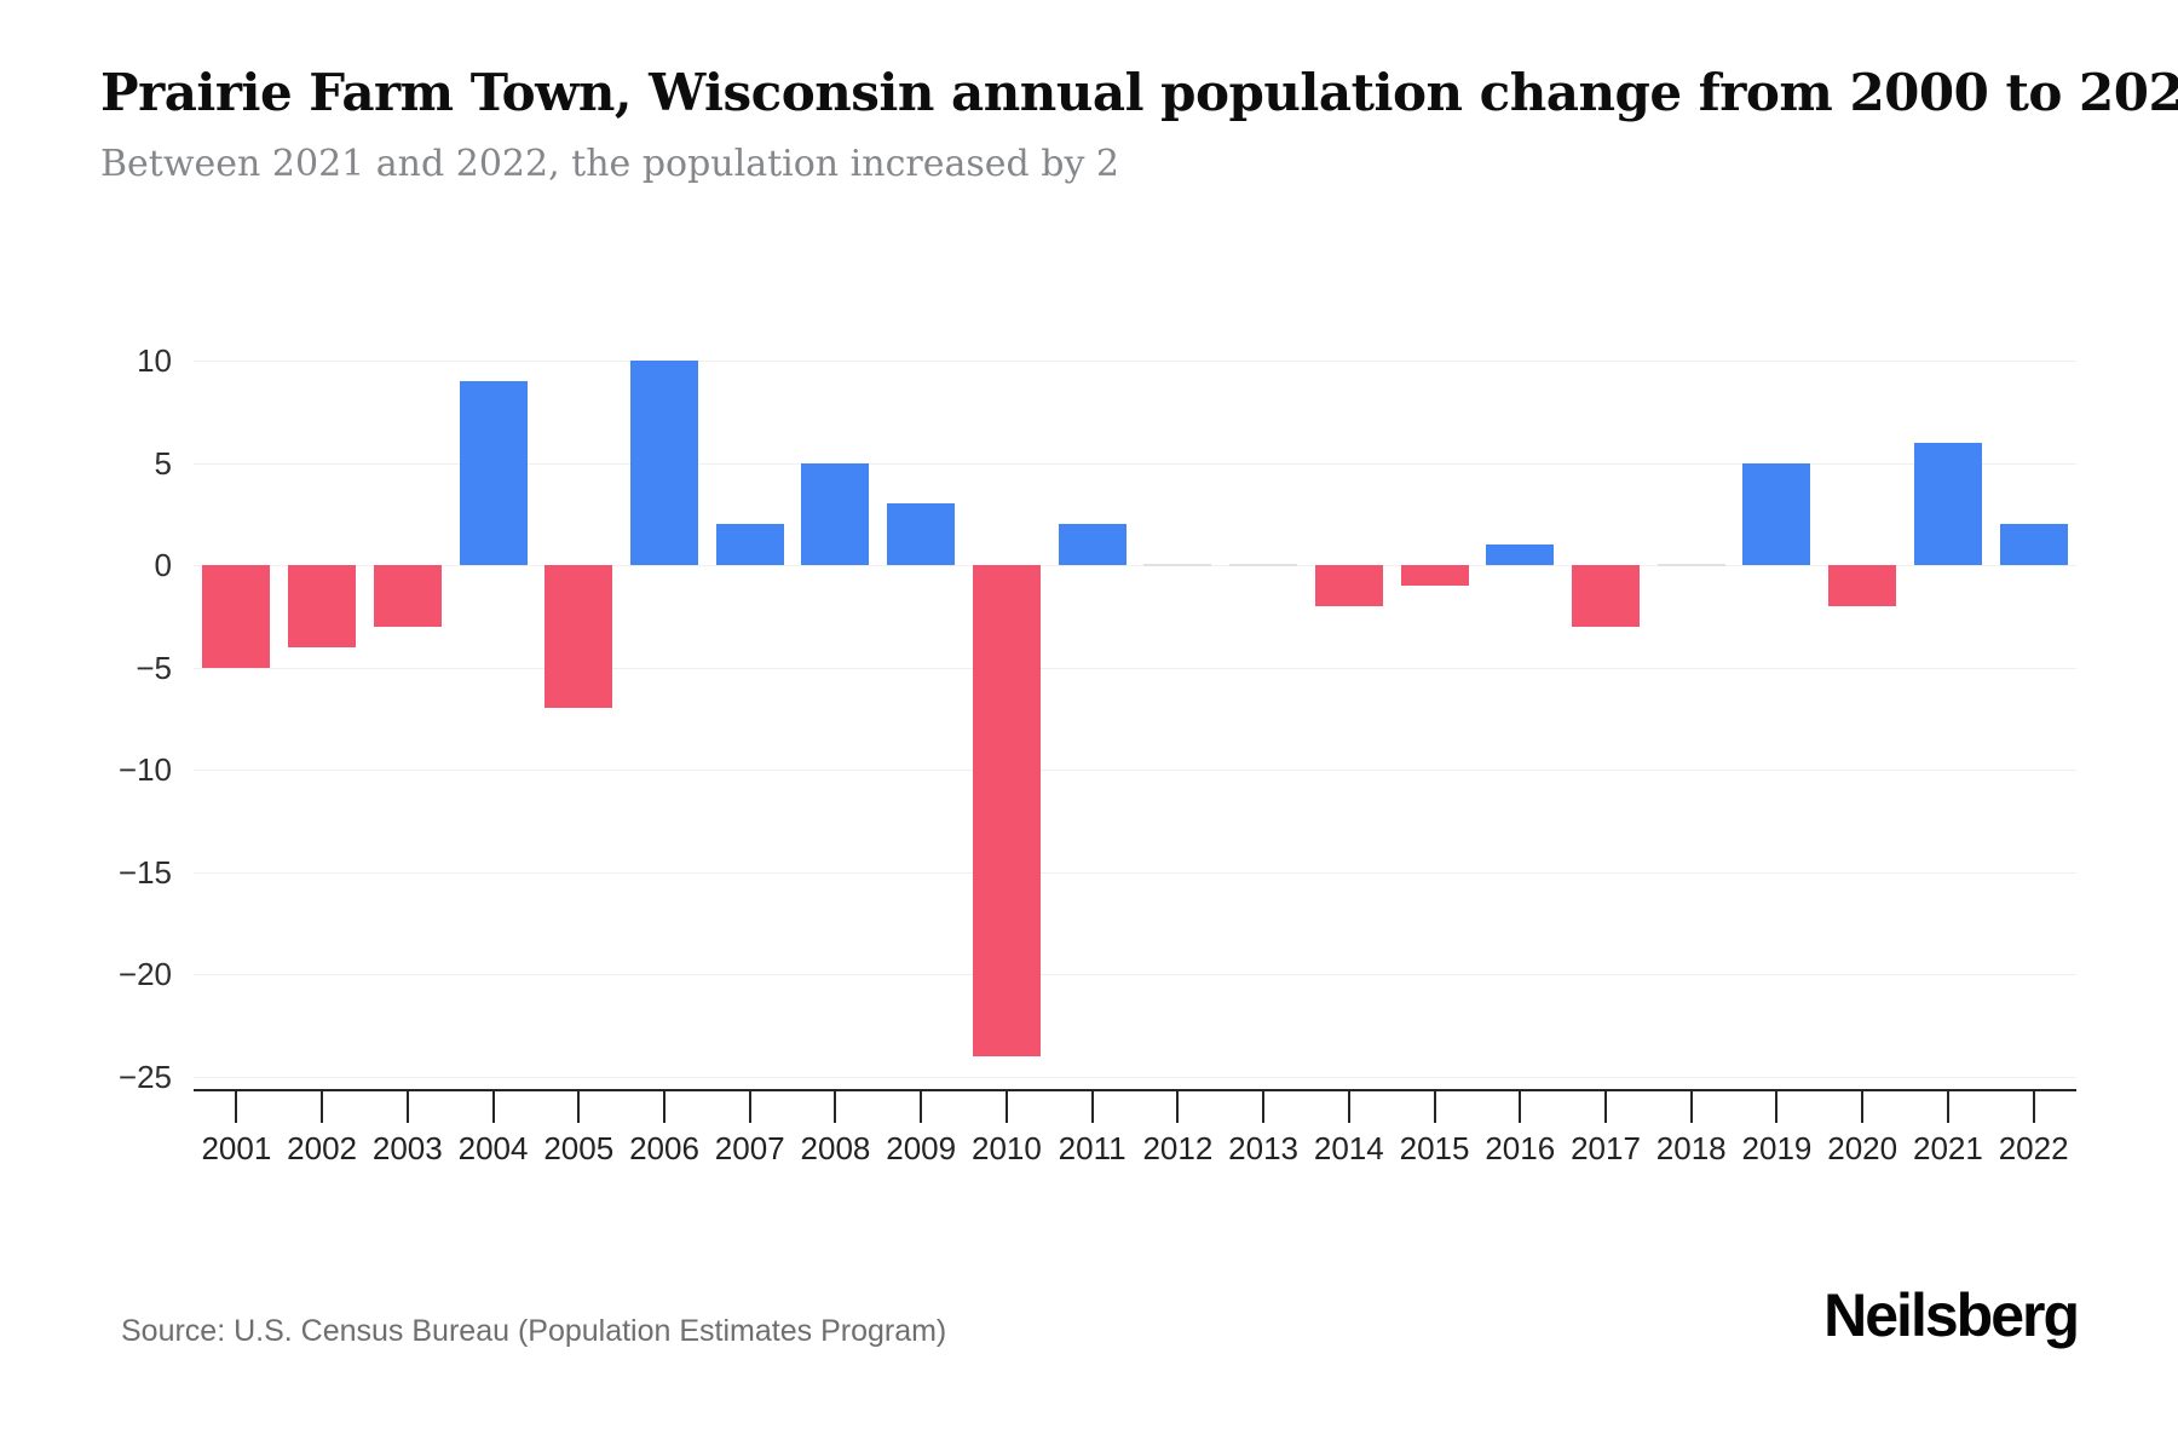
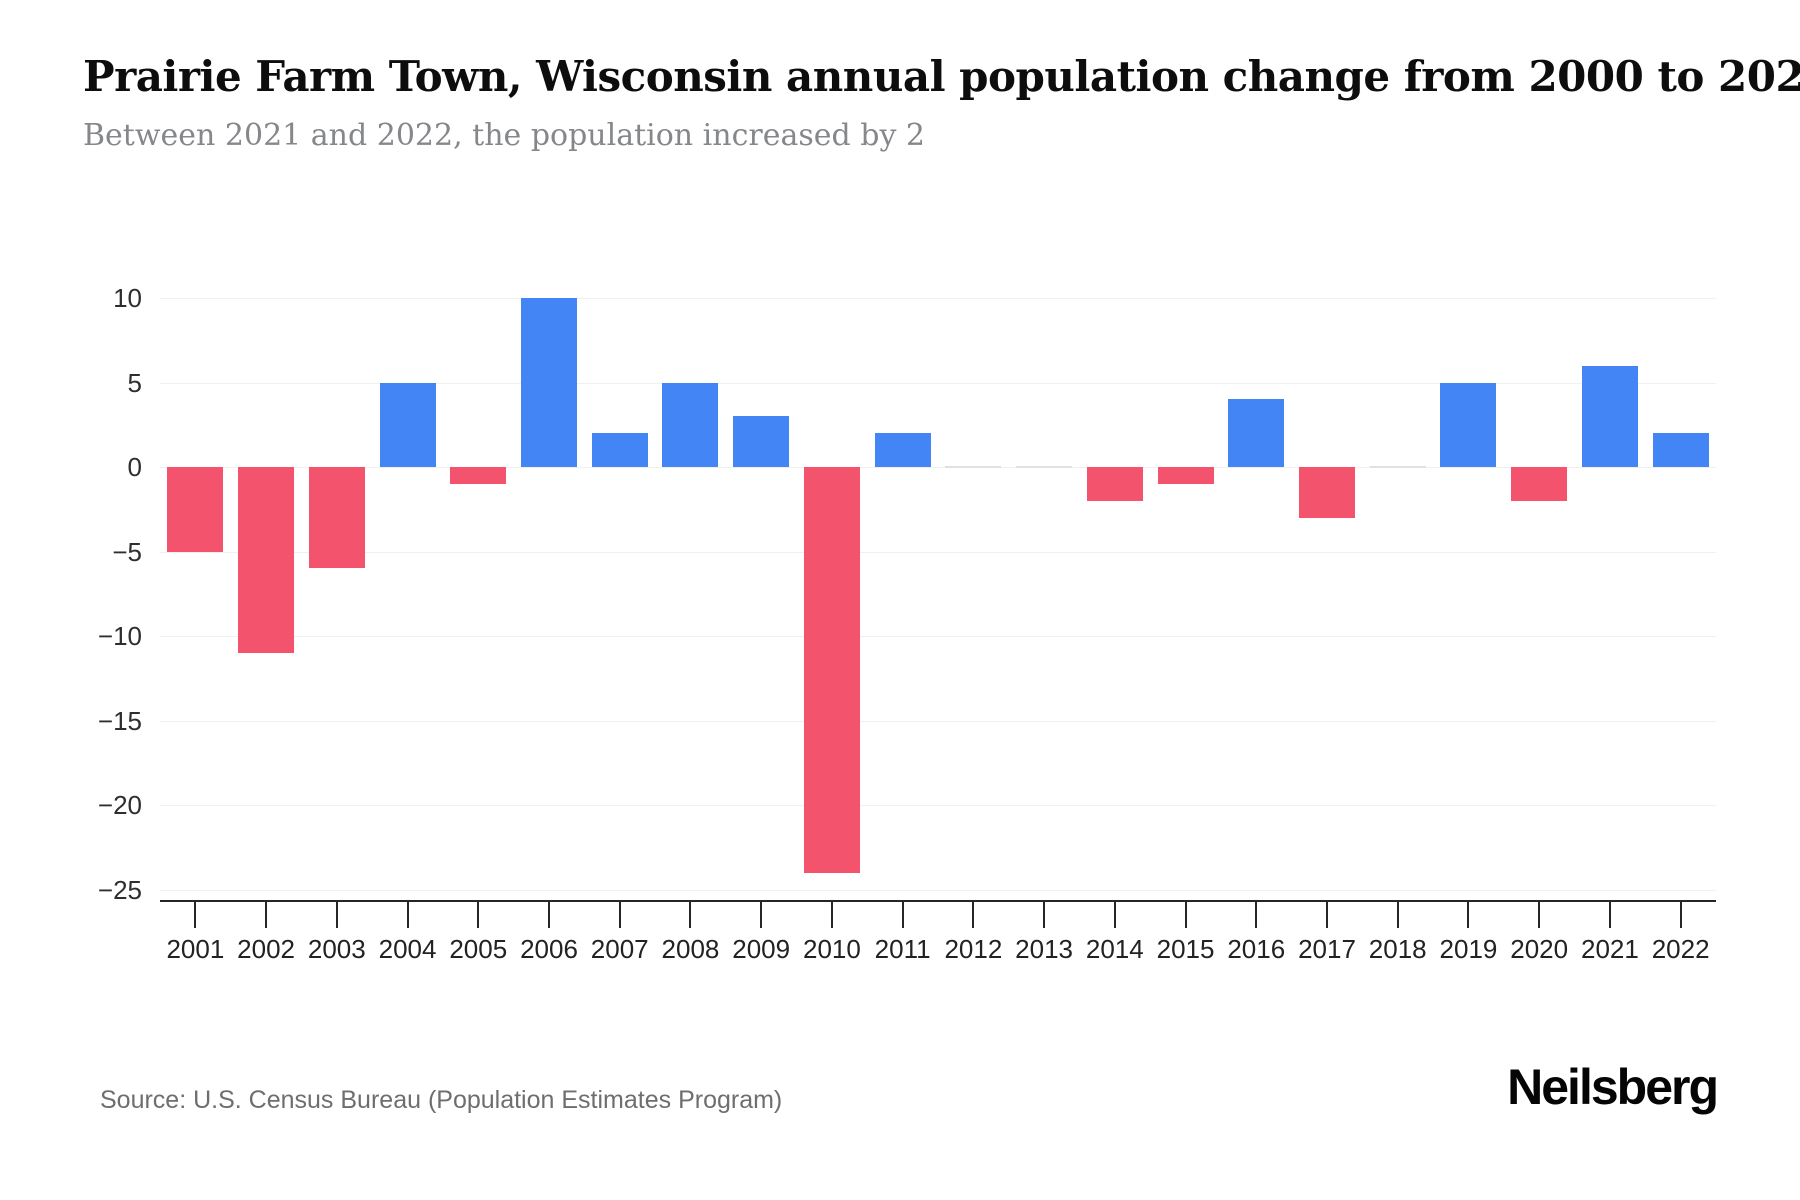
2002: -4 -> -11
2003: -3 -> -6
2004: 9 -> 5
2005: -7 -> -1
2016: 1 -> 4
